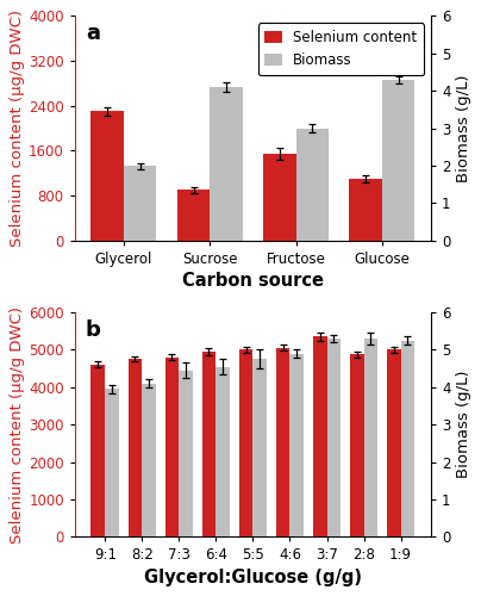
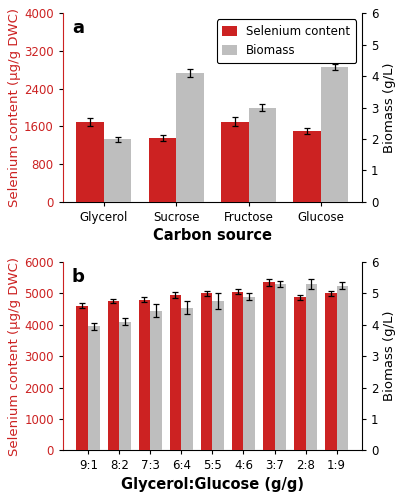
Selenium content/Glycerol: 2300 -> 1700
Selenium content/Sucrose: 900 -> 1350
Selenium content/Fructose: 1550 -> 1700
Selenium content/Glucose: 1100 -> 1500
